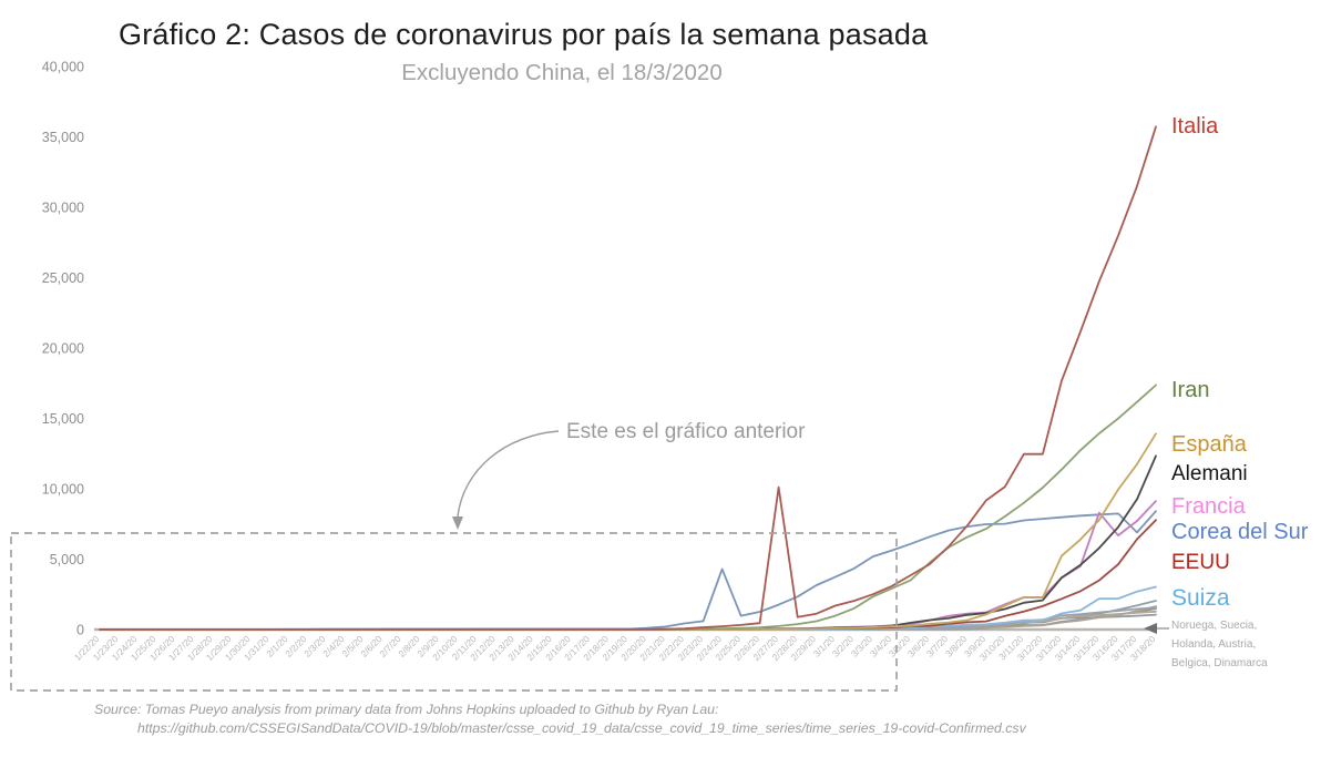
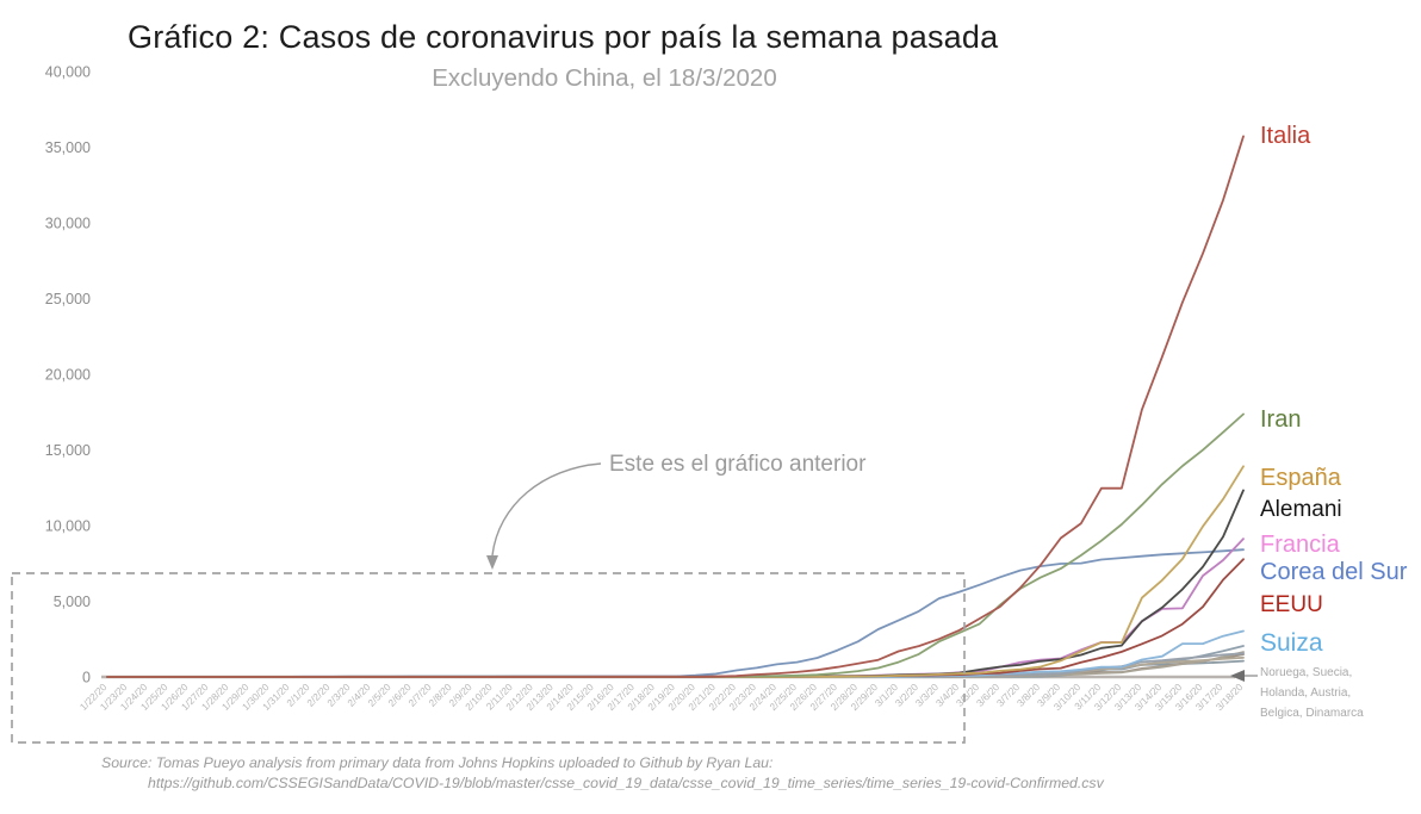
Corea del Sur/2/24/20: 4300 -> 800
Italia/2/27/20: 10100 -> 700
Francia/3/15/20: 8300 -> 4500
Corea del Sur/3/17/20: 6900 -> 8300
